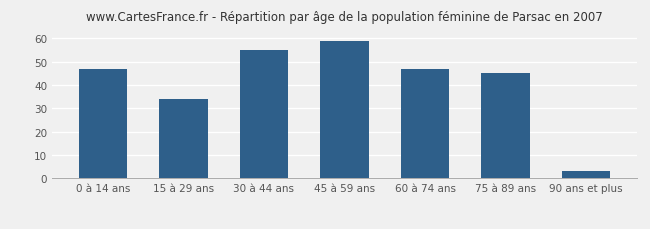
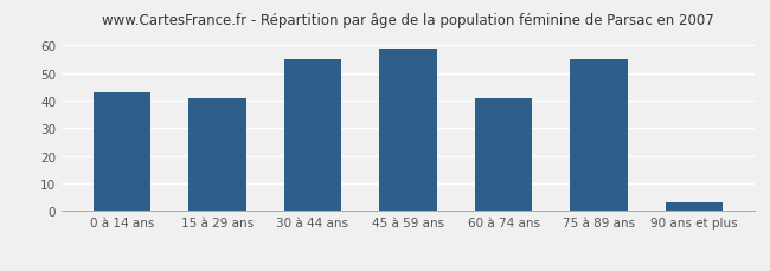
0 à 14 ans: 47 -> 43
15 à 29 ans: 34 -> 41
60 à 74 ans: 47 -> 41
75 à 89 ans: 45 -> 55
